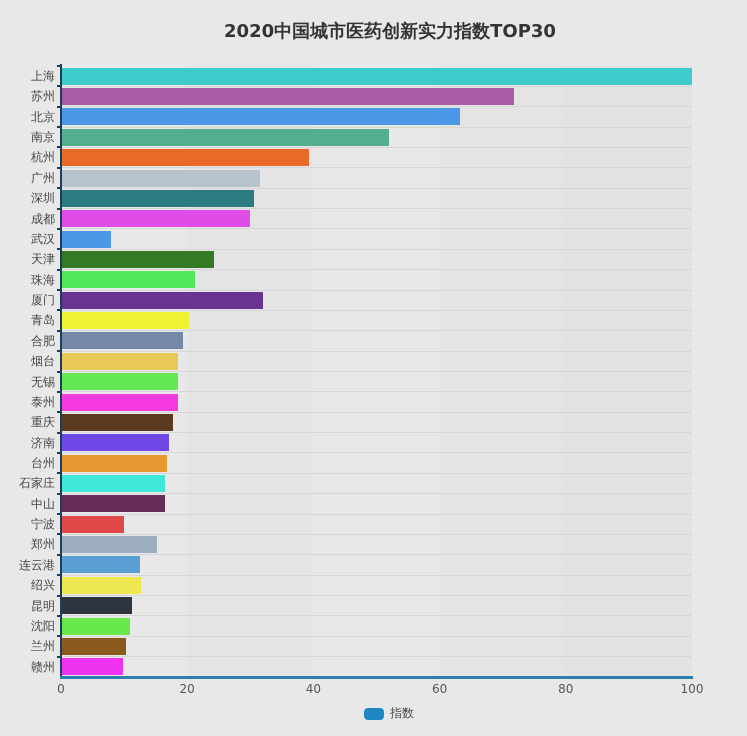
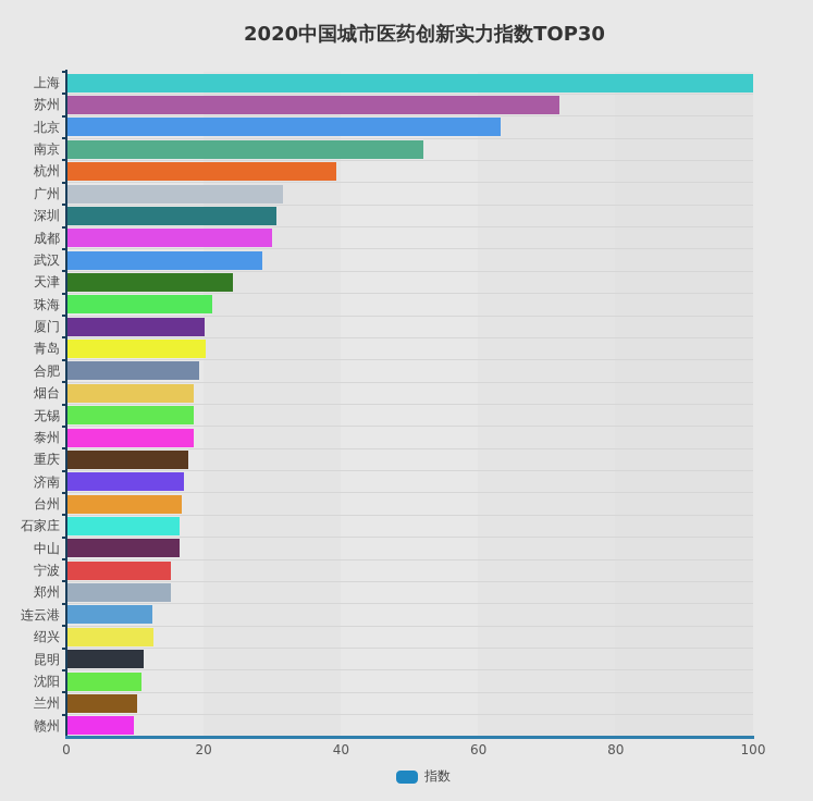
武汉: 8 -> 28
厦门: 32 -> 20
宁波: 10 -> 15
